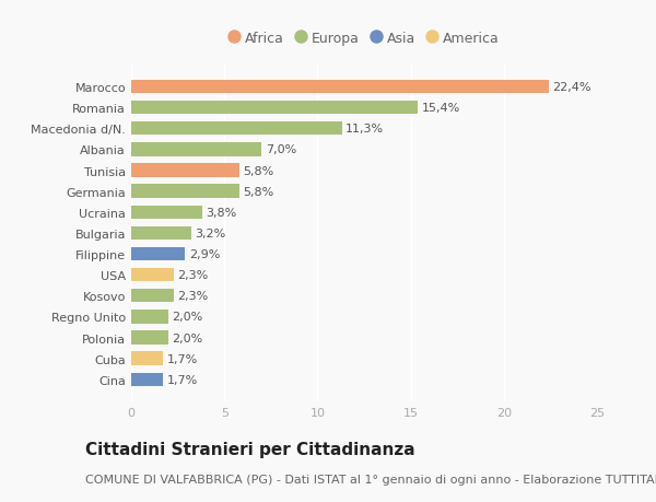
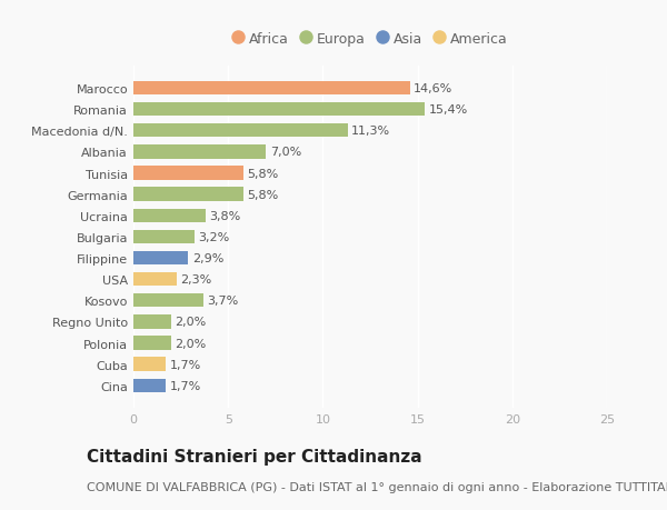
Marocco: 22,4% -> 14,6%
Kosovo: 2,3% -> 3,7%
